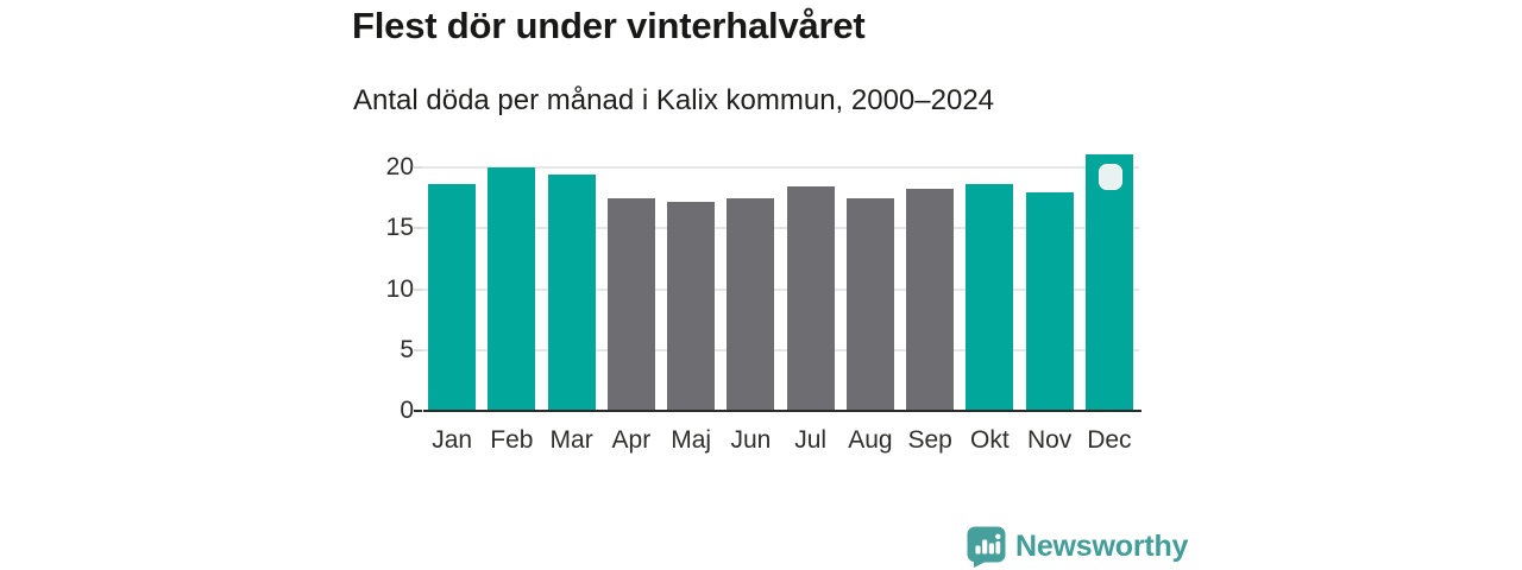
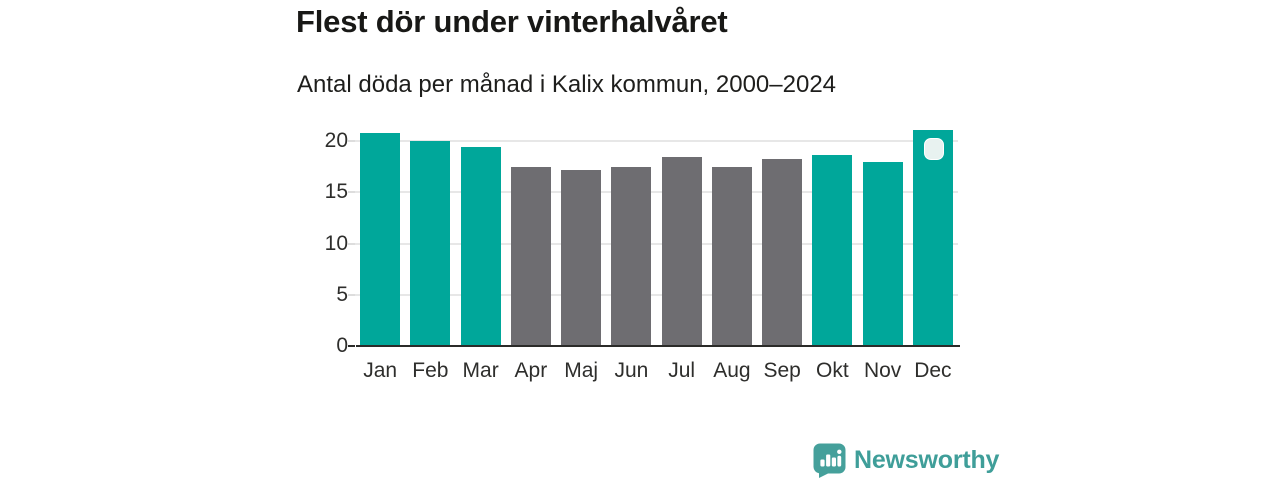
Jan: 18.6 -> 20.8
